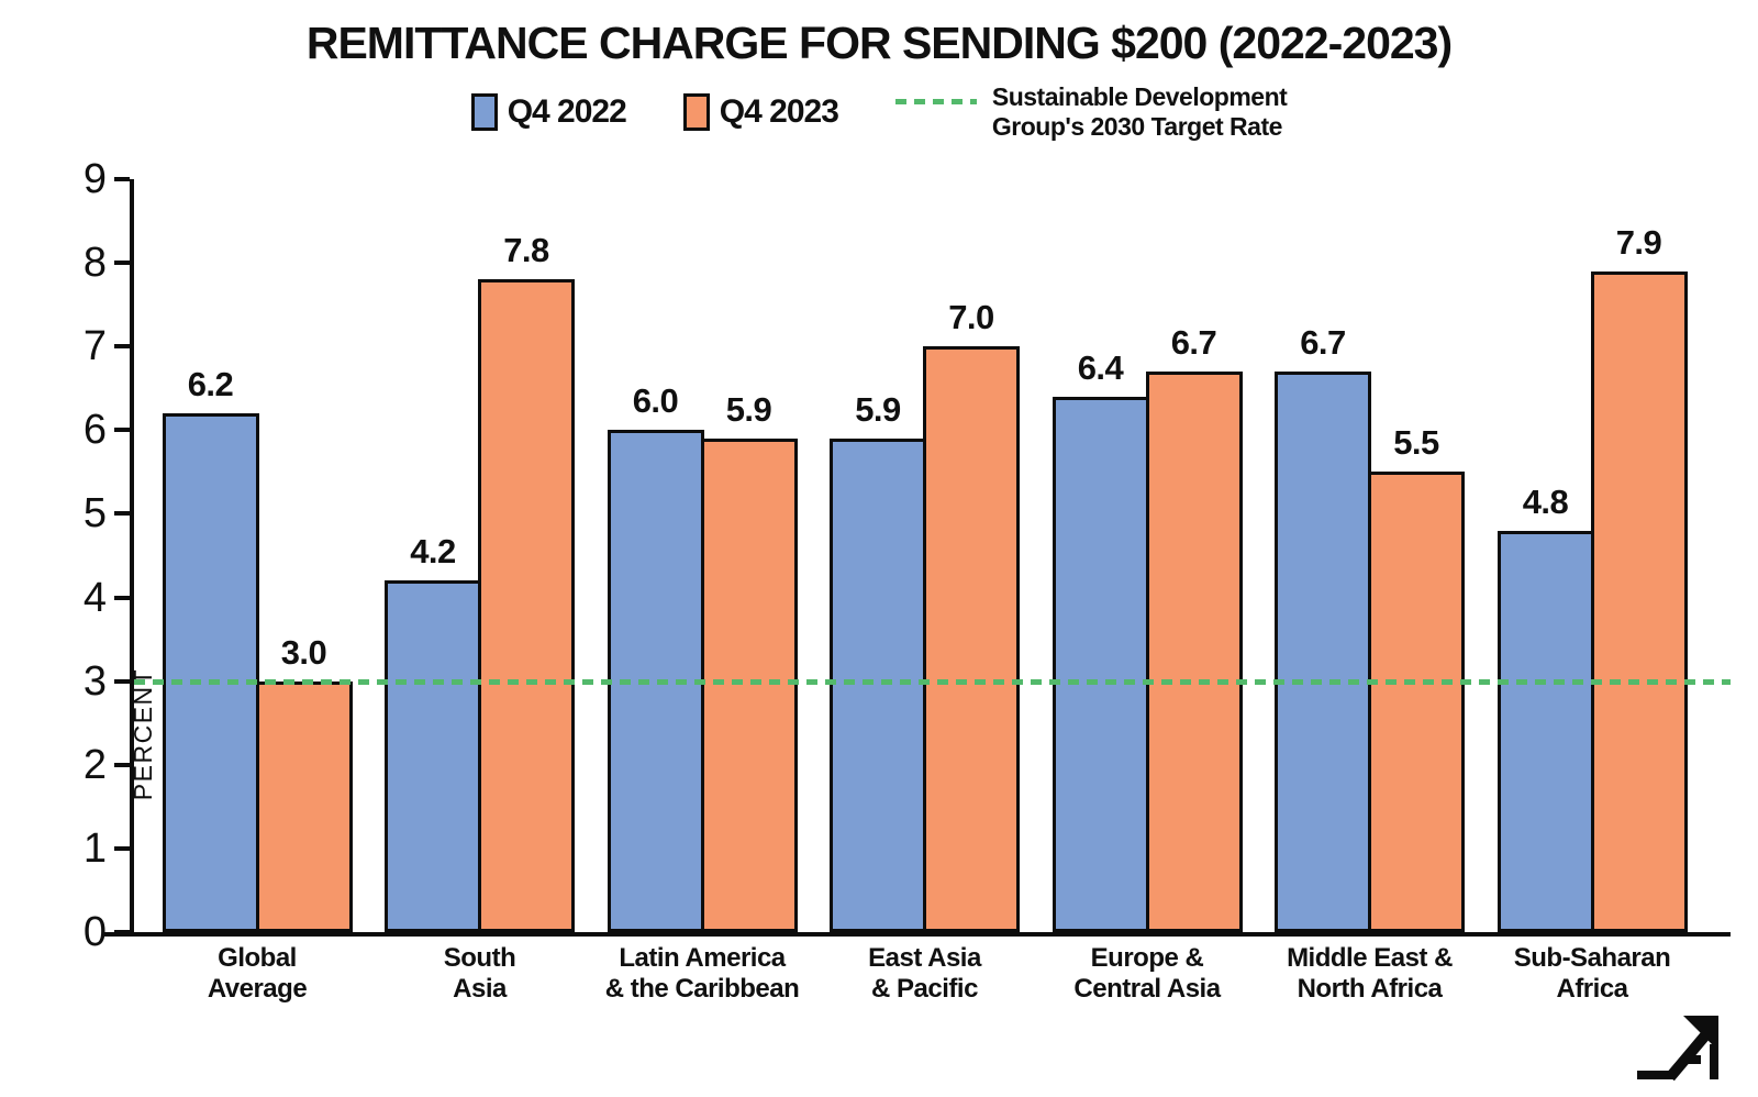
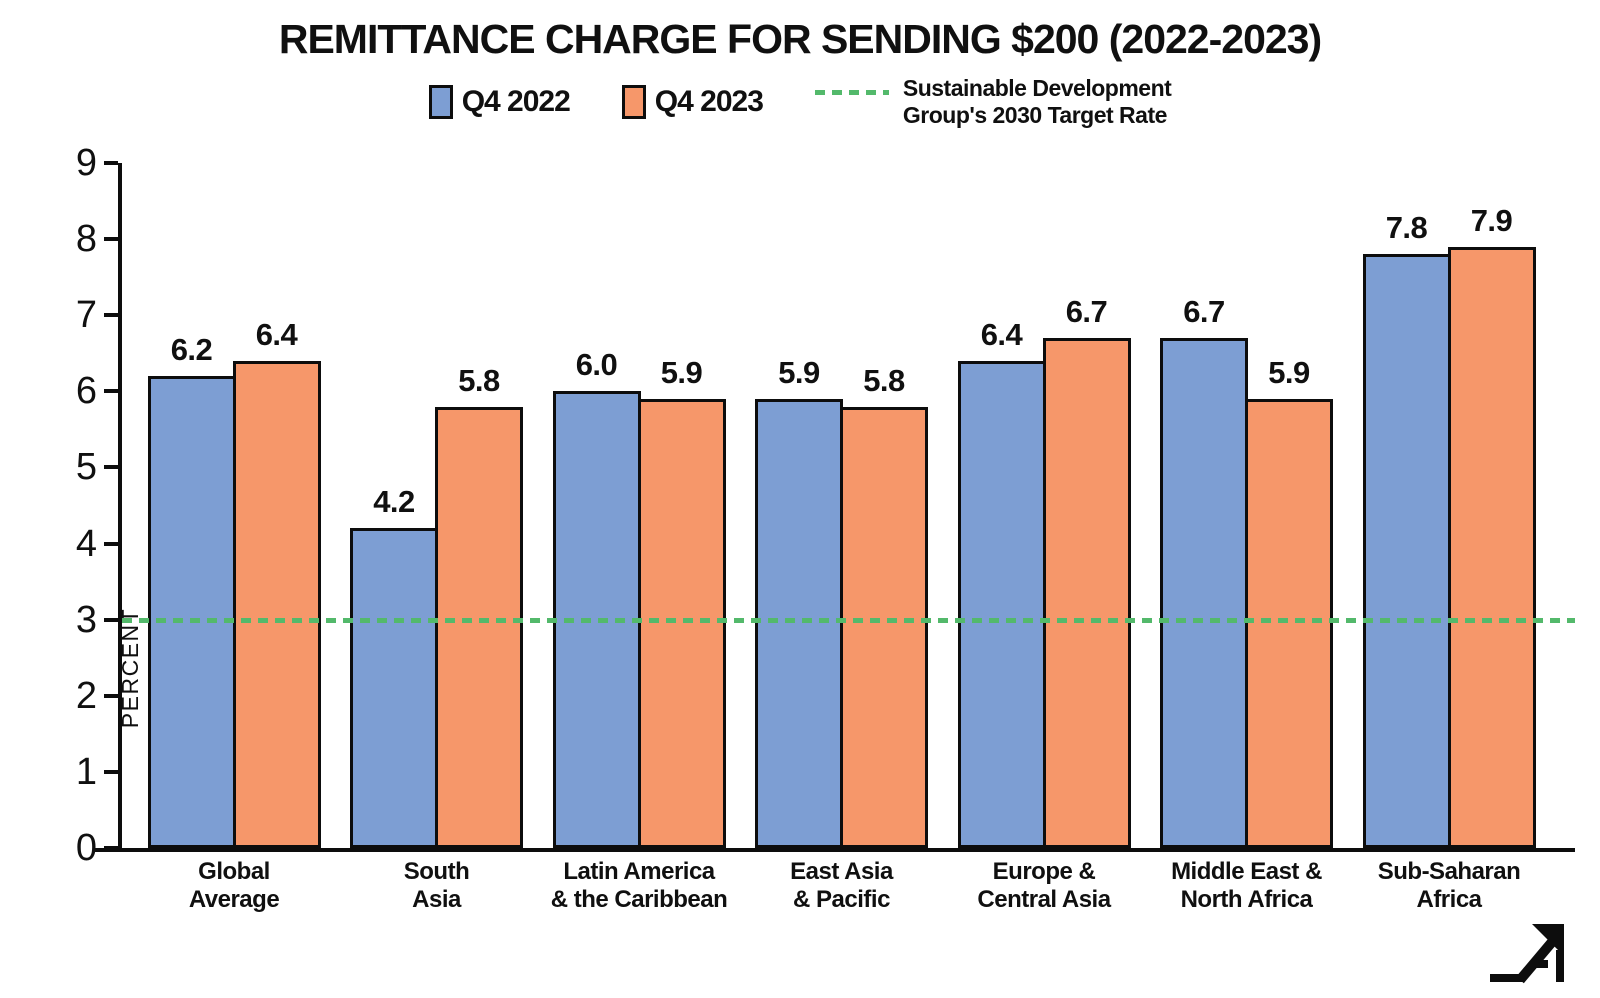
Q4 2023/Global Average: 3.0 -> 6.4
Q4 2023/South Asia: 7.8 -> 5.8
Q4 2023/East Asia & Pacific: 7.0 -> 5.8
Q4 2023/Middle East & North Africa: 5.5 -> 5.9
Q4 2022/Sub-Saharan Africa: 4.8 -> 7.8
